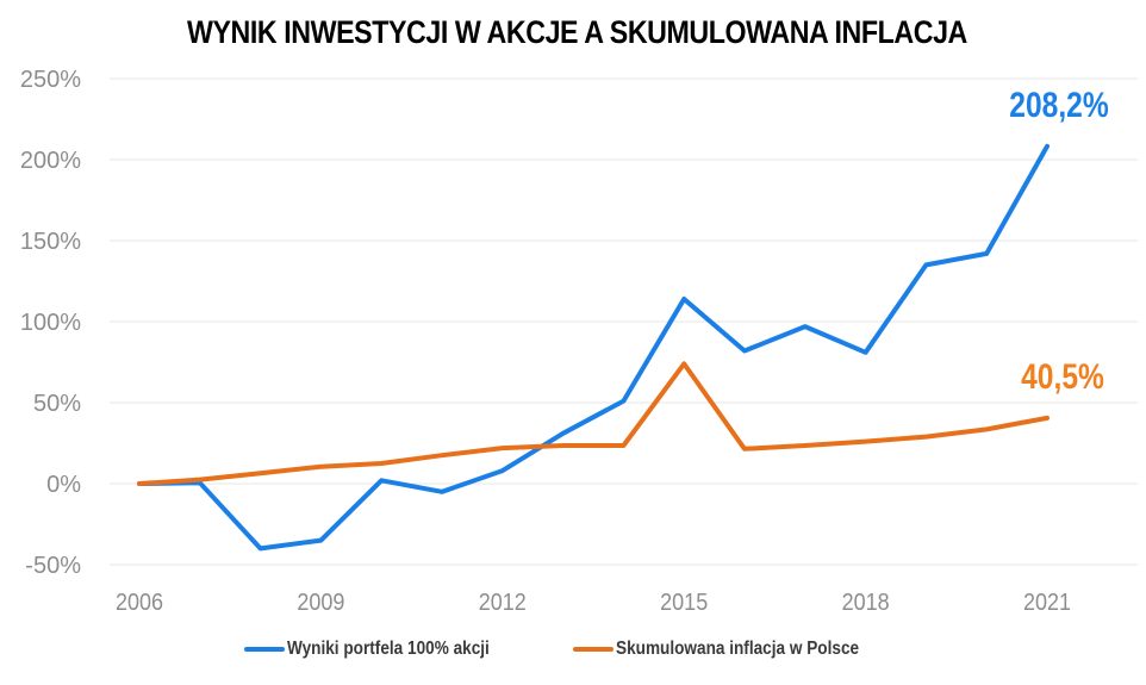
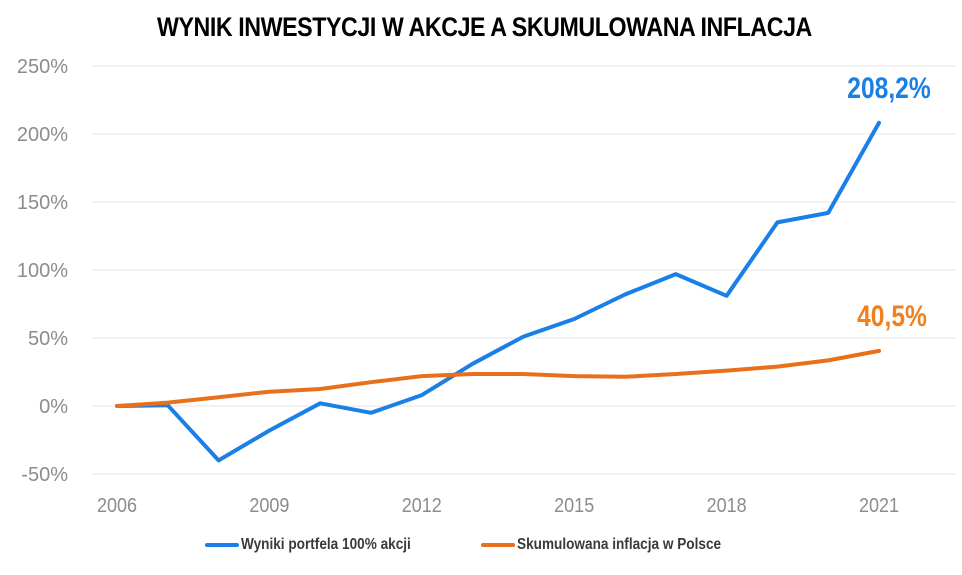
Wyniki portfela 100% akcji/2009: -35% -> -18%
Wyniki portfela 100% akcji/2015: 114% -> 64%
Skumulowana inflacja w Polsce/2015: 74% -> 22%
